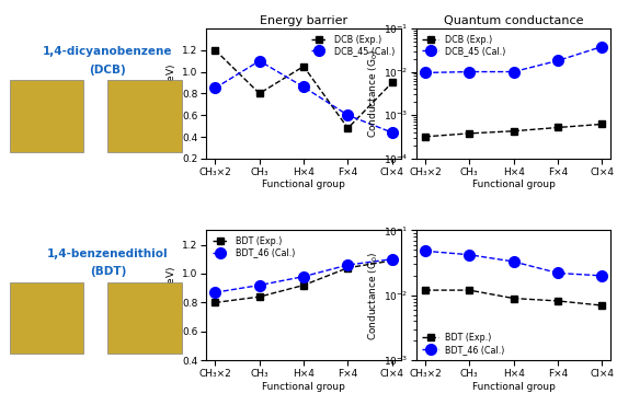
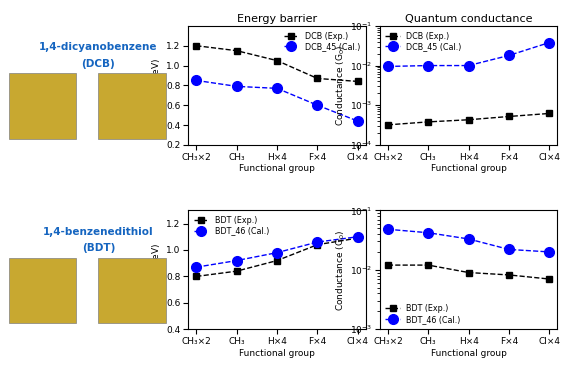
Energy barrier/DCB (Exp.)/CH₃: 0.80 -> 1.15
Energy barrier/DCB_45 (Cal.)/CH₃: 1.10 -> 0.79
Energy barrier/DCB_45 (Cal.)/H×4: 0.86 -> 0.77
Energy barrier/DCB (Exp.)/F×4: 0.48 -> 0.87
Energy barrier/DCB (Exp.)/Cl×4: 0.90 -> 0.84
